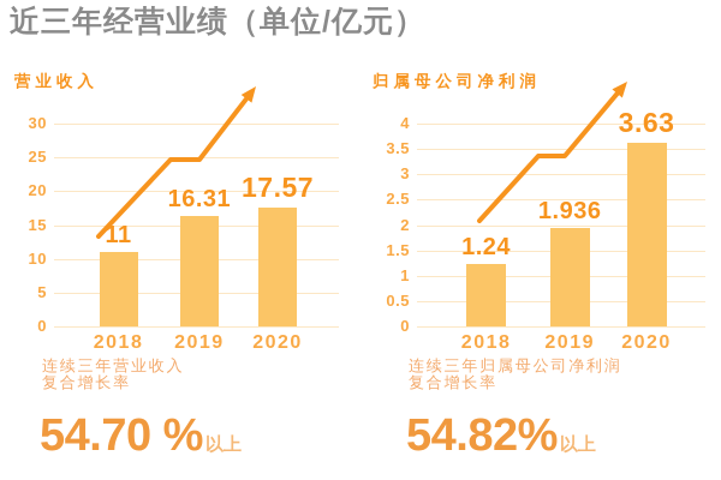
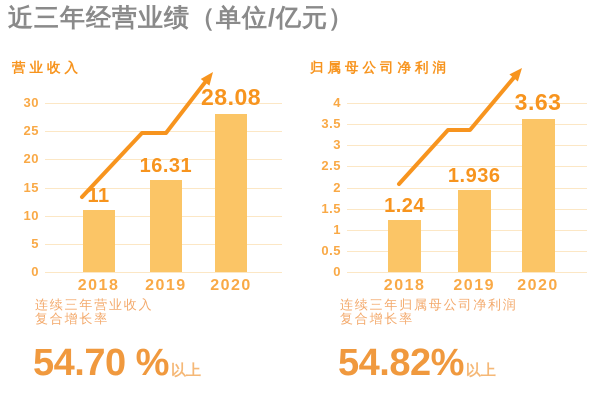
营业收入/2020: 17.57 -> 28.08
